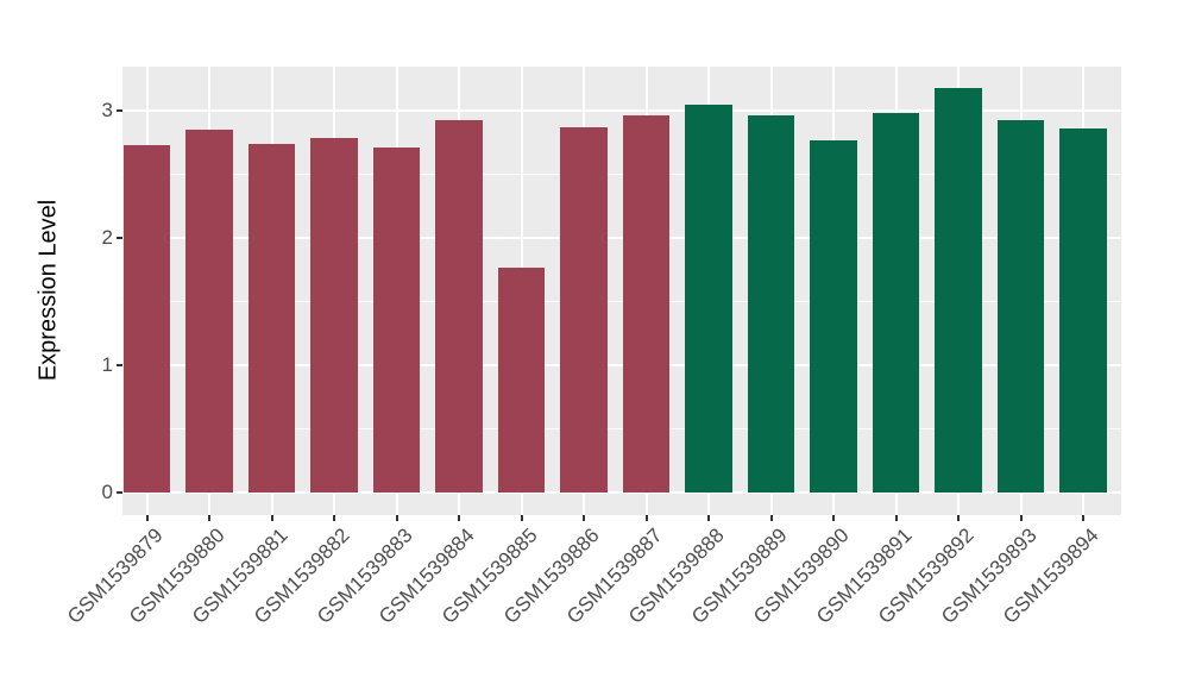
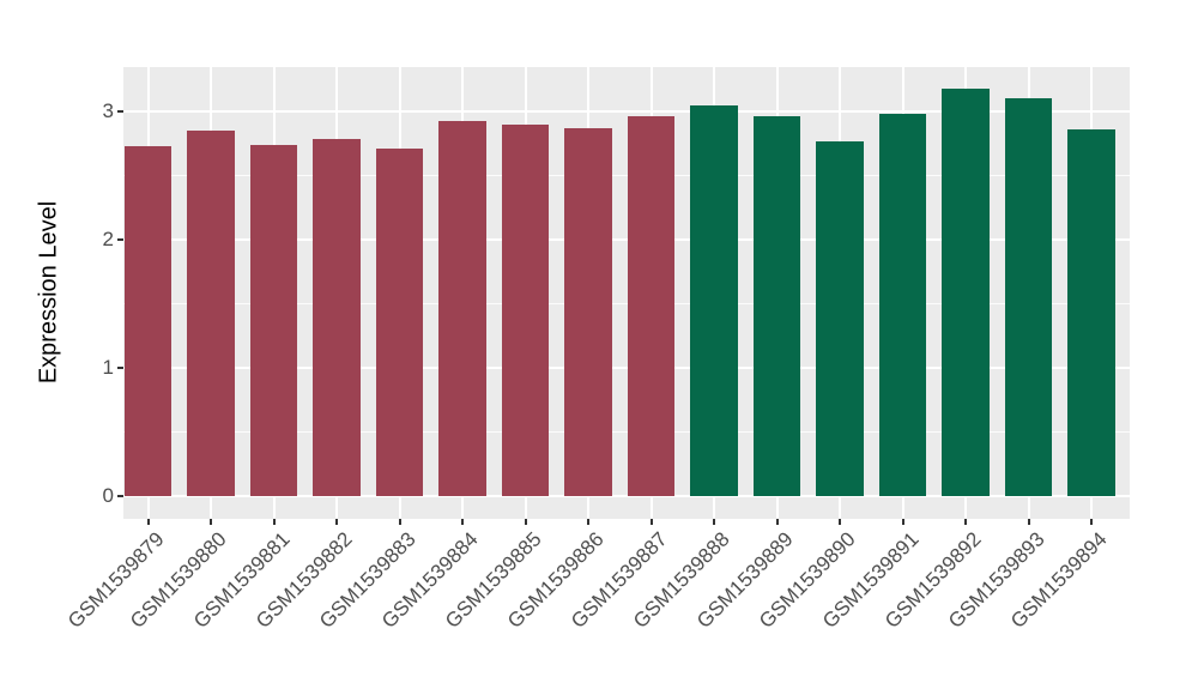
GSM1539885: 1.77 -> 2.89
GSM1539893: 2.92 -> 3.10
